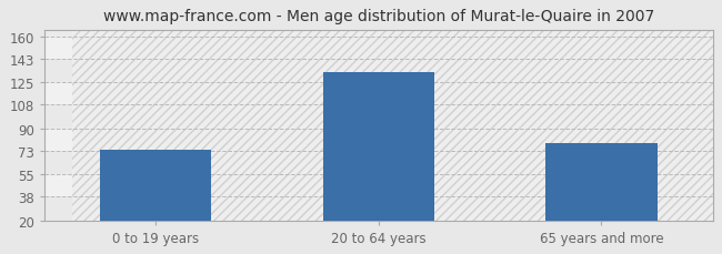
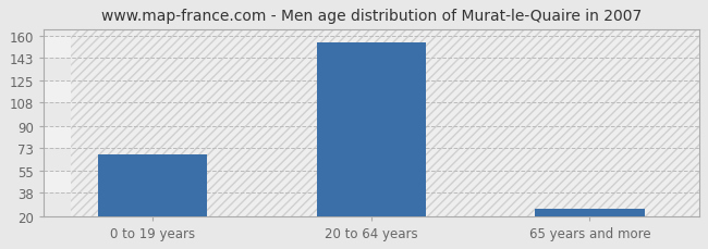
0 to 19 years: 74 -> 68
20 to 64 years: 133 -> 155
65 years and more: 79 -> 26
